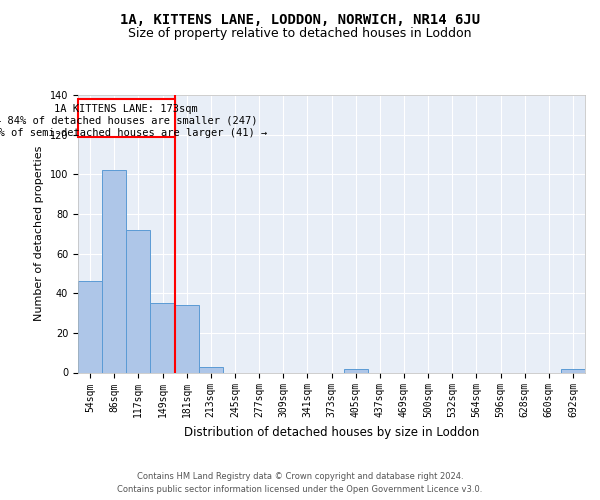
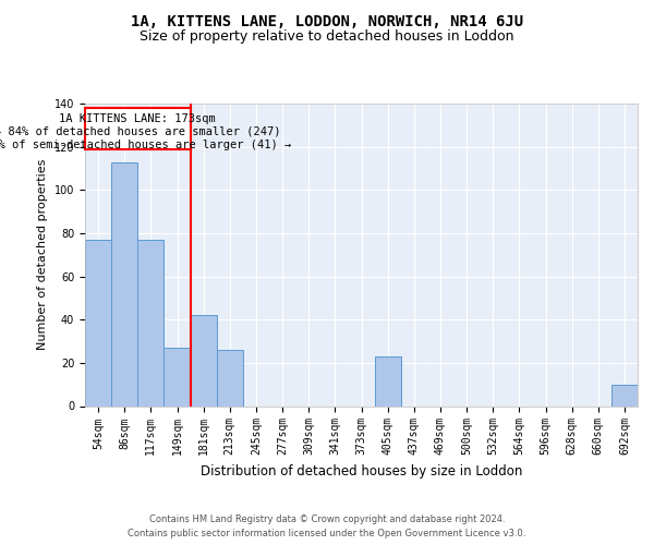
54sqm: 46 -> 77
86sqm: 102 -> 113
117sqm: 72 -> 77
149sqm: 35 -> 27
181sqm: 34 -> 42
213sqm: 3 -> 26
405sqm: 2 -> 23
692sqm: 2 -> 10
